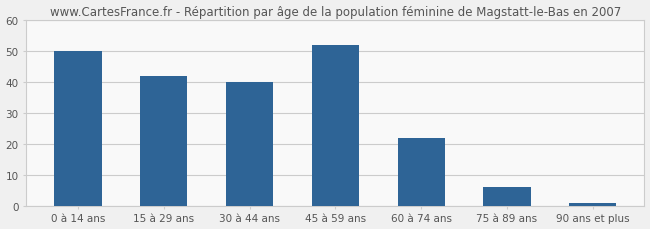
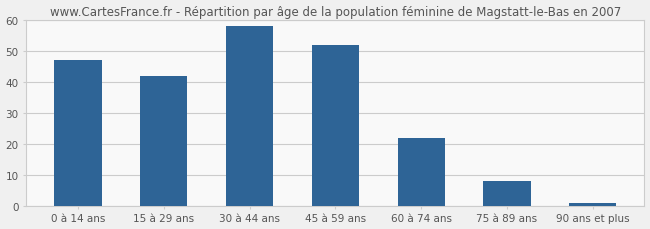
0 à 14 ans: 50 -> 47
30 à 44 ans: 40 -> 58
75 à 89 ans: 6 -> 8
